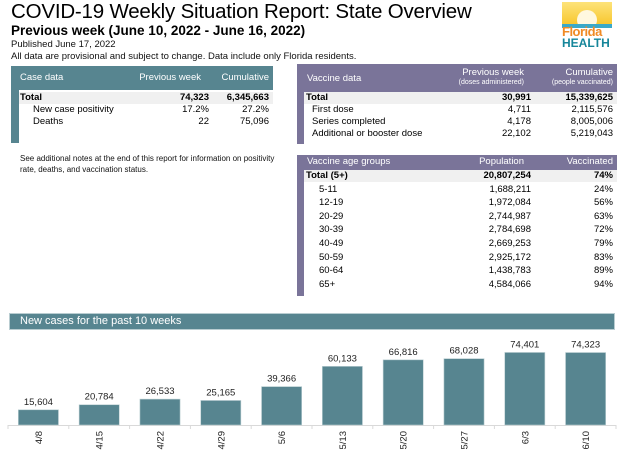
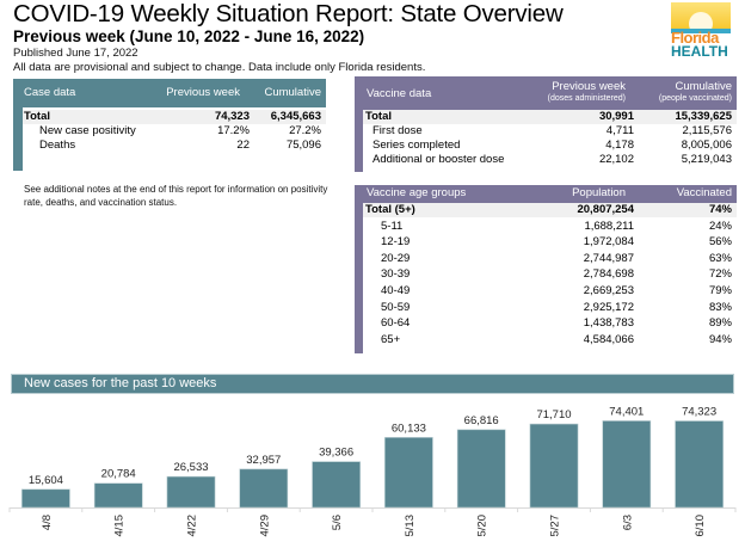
4/29: 25,165 -> 32,957
5/27: 68,028 -> 71,710
